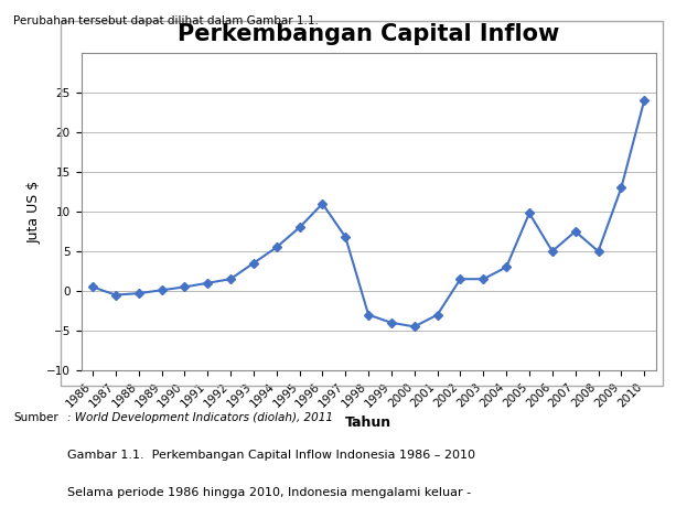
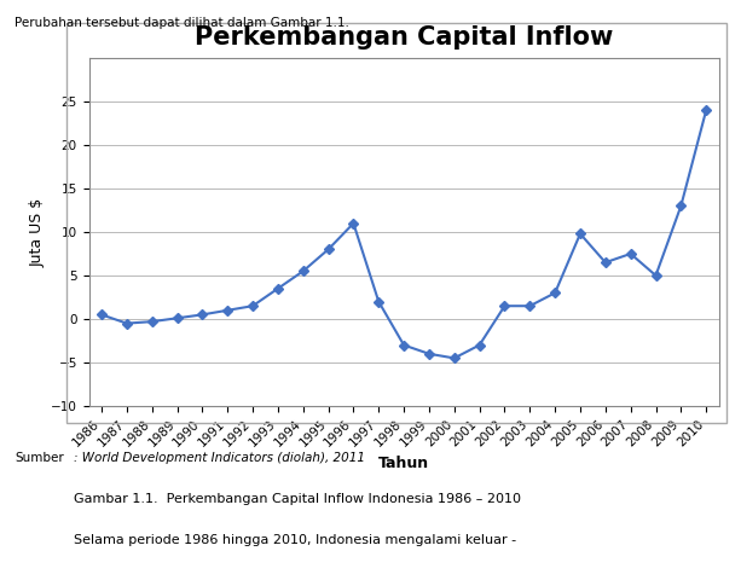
1997: 6.8 -> 2.0
2006: 5.0 -> 6.5
